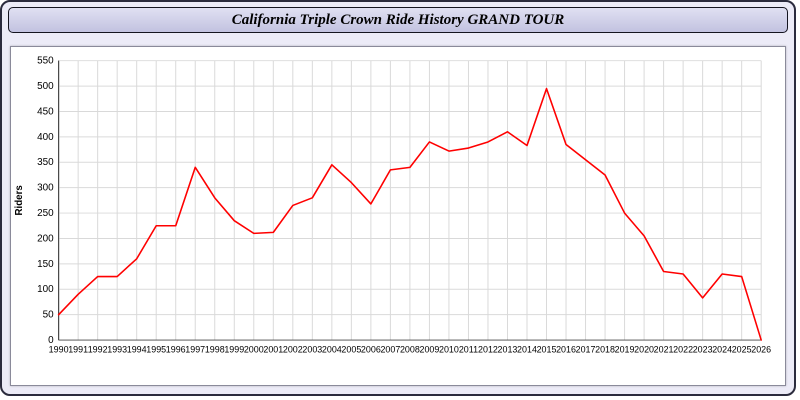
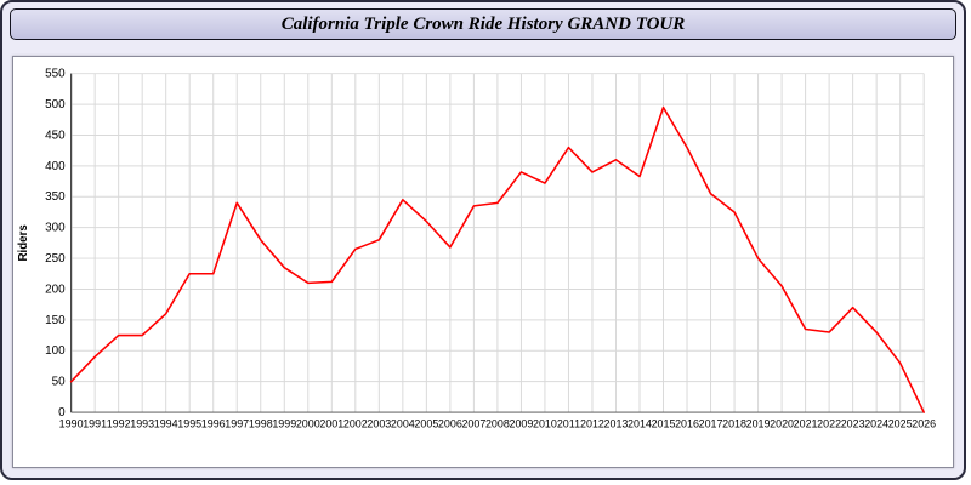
2011: 380 -> 430
2016: 380 -> 430
2023: 80 -> 170
2025: 120 -> 80
